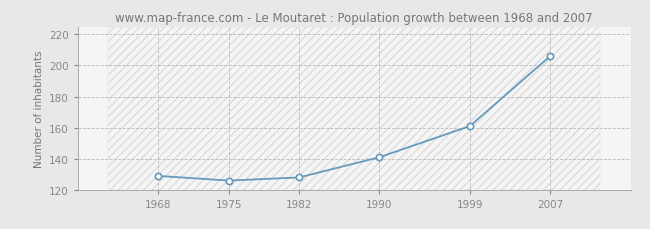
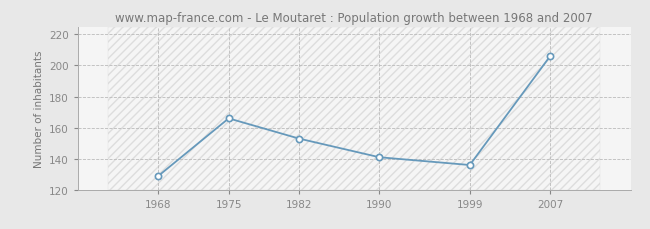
1975: 126 -> 166
1982: 128 -> 153
1999: 161 -> 136
